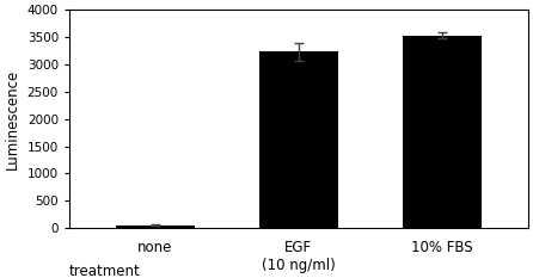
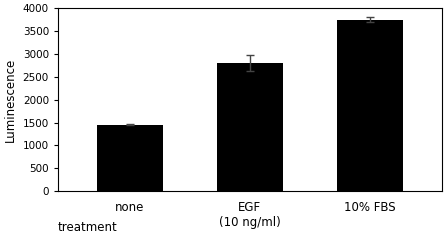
none: 50 -> 1450
EGF (10 ng/ml): 3230 -> 2800
10% FBS: 3530 -> 3750
